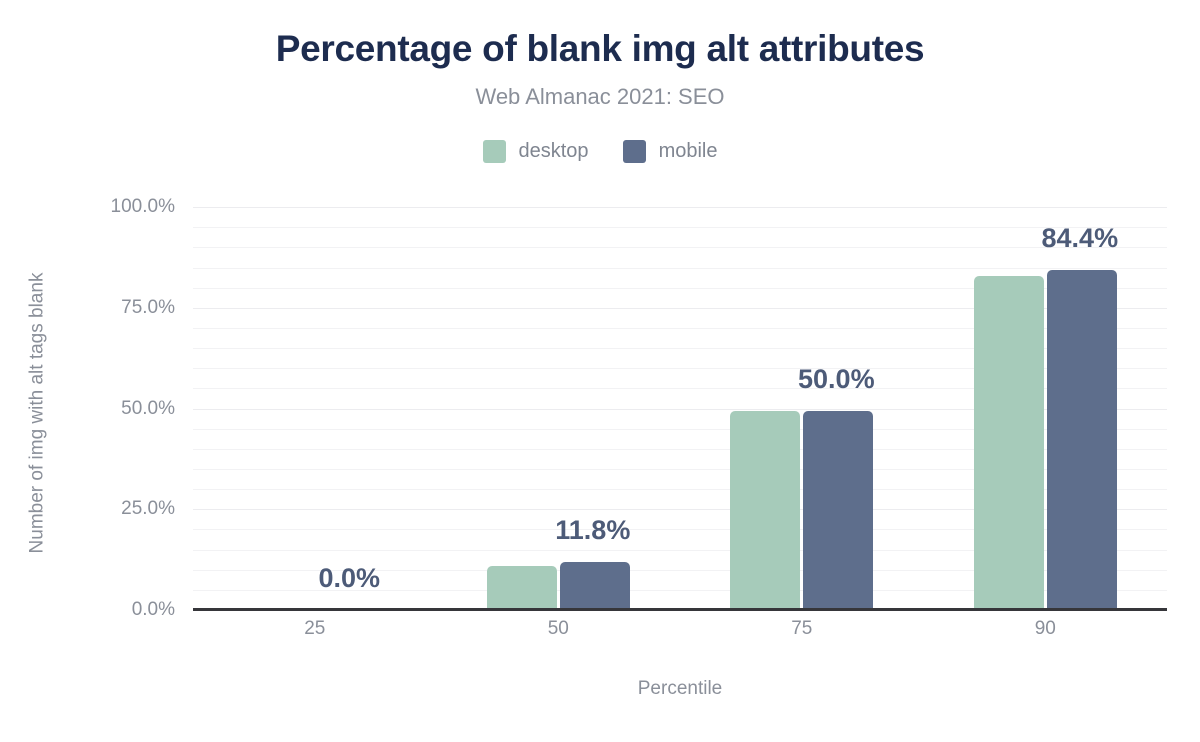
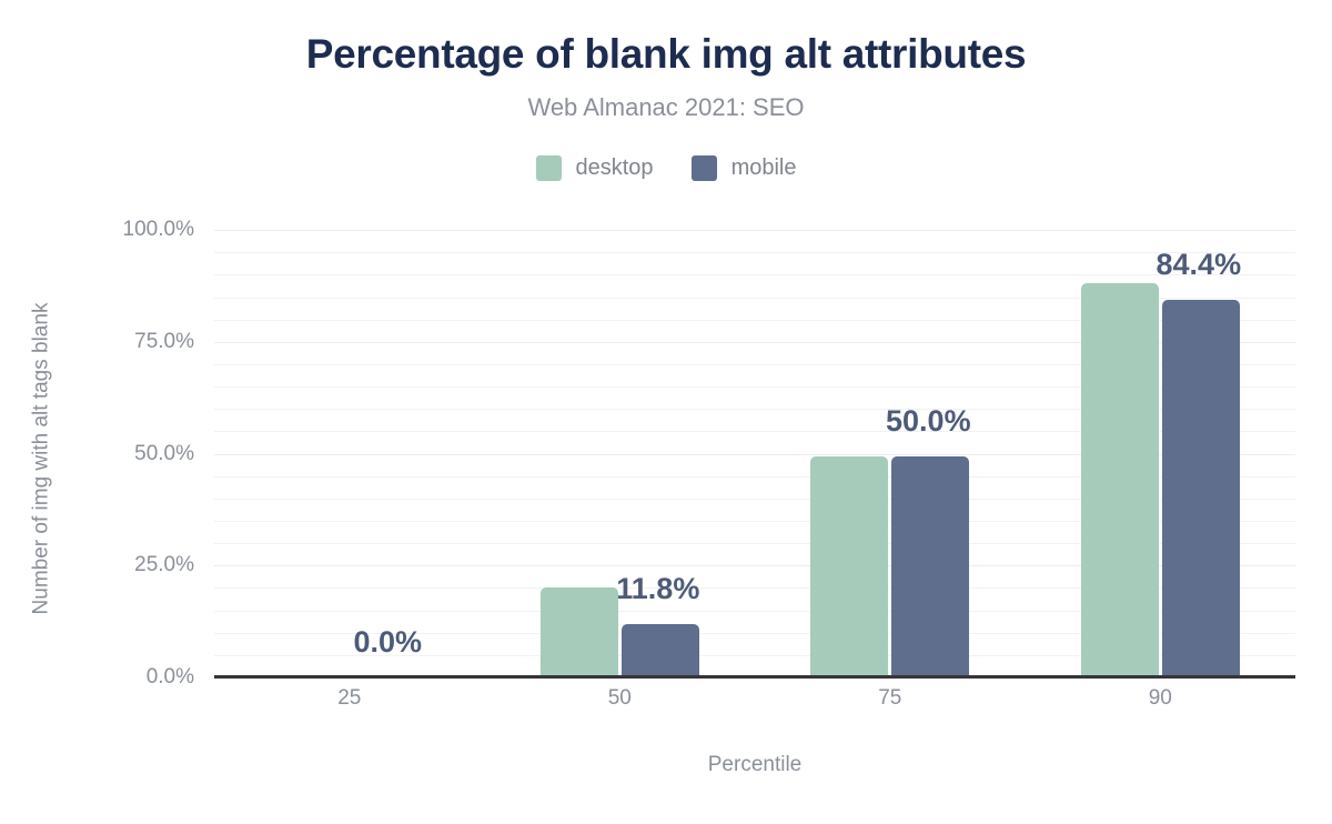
desktop/50: 11% -> 20%
desktop/90: 83% -> 88%
